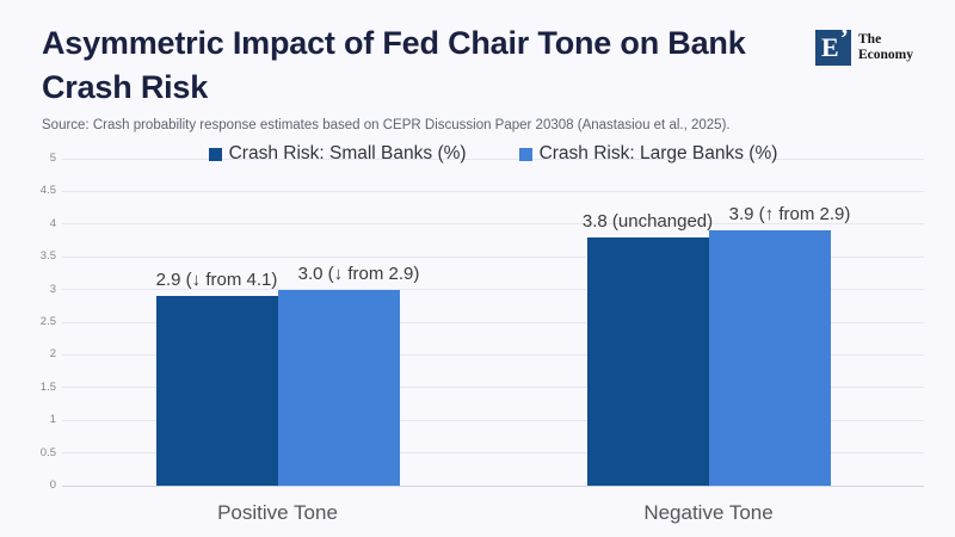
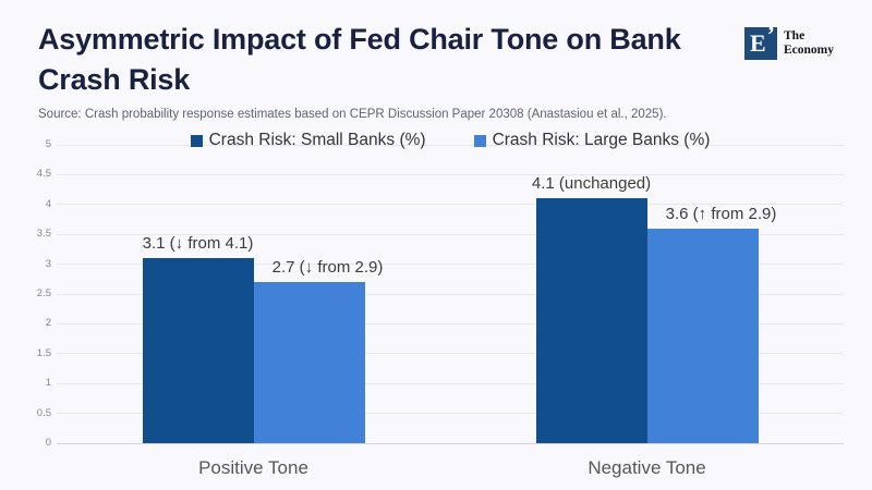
Crash Risk: Small Banks (%)/Positive Tone: 2.9 -> 3.1
Crash Risk: Large Banks (%)/Positive Tone: 3.0 -> 2.7
Crash Risk: Small Banks (%)/Negative Tone: 3.8 -> 4.1
Crash Risk: Large Banks (%)/Negative Tone: 3.9 -> 3.6
